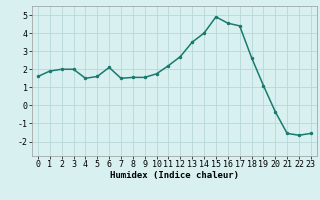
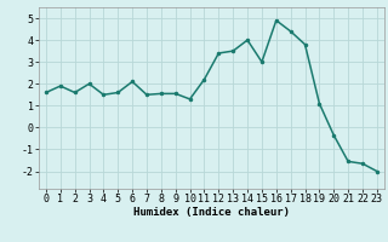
2: 2.0 -> 1.6
10: 1.8 -> 1.3
12: 2.7 -> 3.4
15: 4.9 -> 3.0
16: 4.5 -> 4.9
18: 2.6 -> 3.8
23: -1.6 -> -2.0
